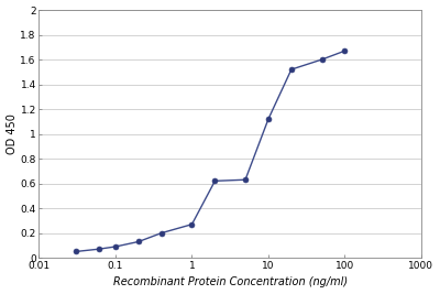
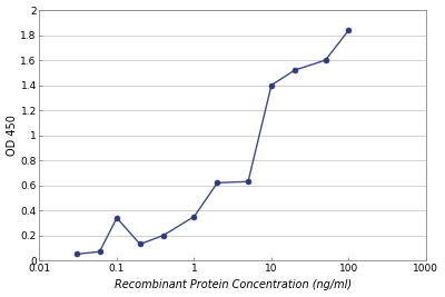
0.1: 0.09 -> 0.34
1: 0.27 -> 0.35
10: 1.12 -> 1.40
100: 1.67 -> 1.84
